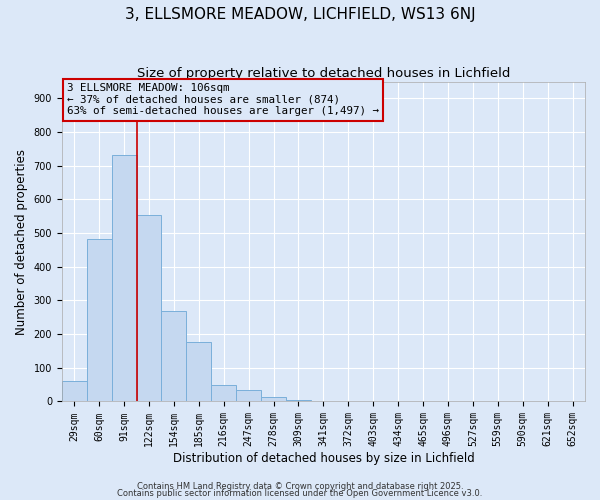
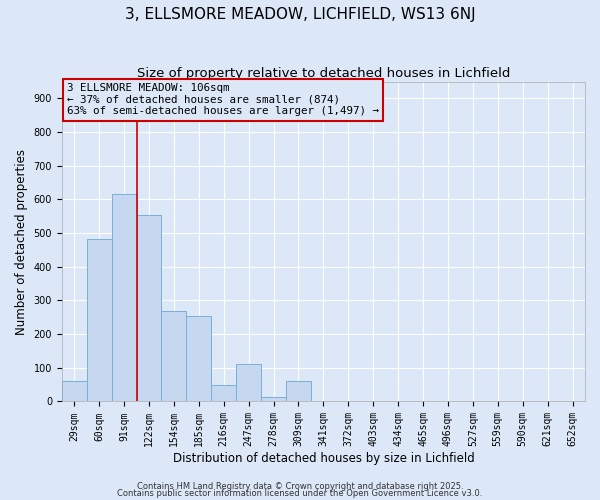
91sqm: 733 -> 615
185sqm: 176 -> 255
247sqm: 33 -> 110
309sqm: 5 -> 60
